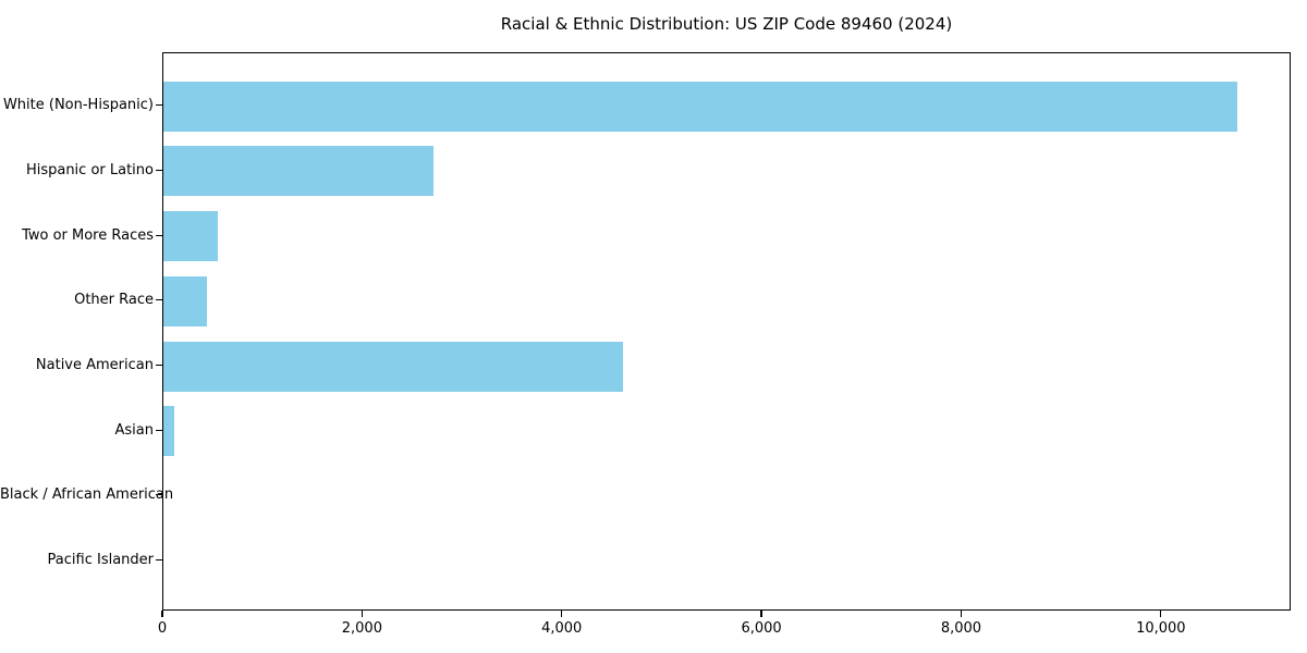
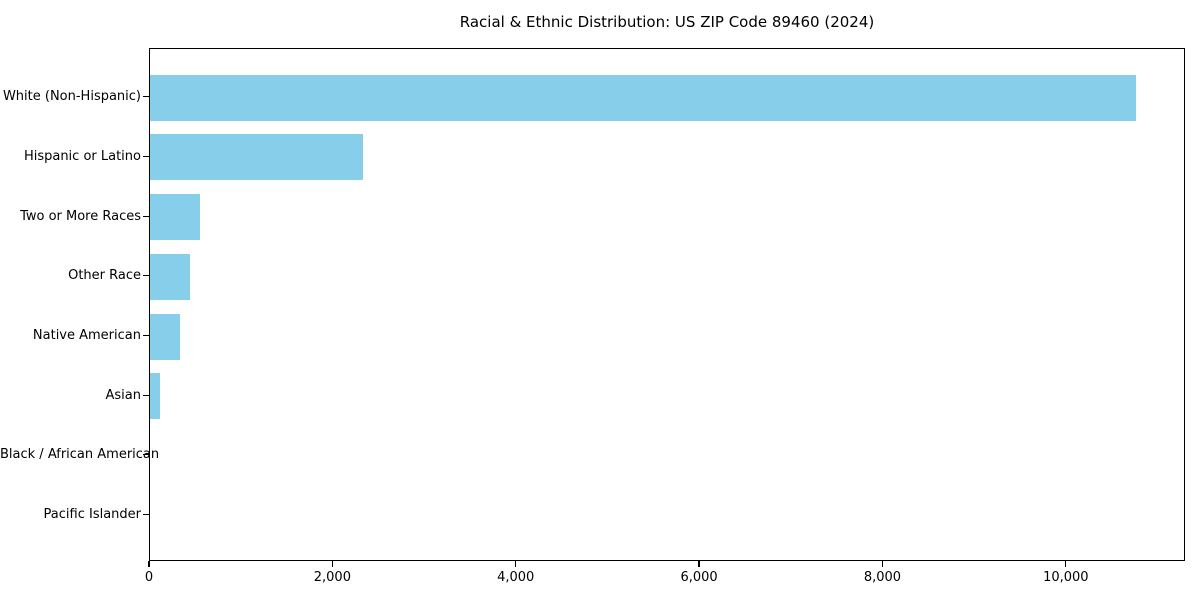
Hispanic or Latino: 2700 -> 2300
Native American: 4600 -> 300
